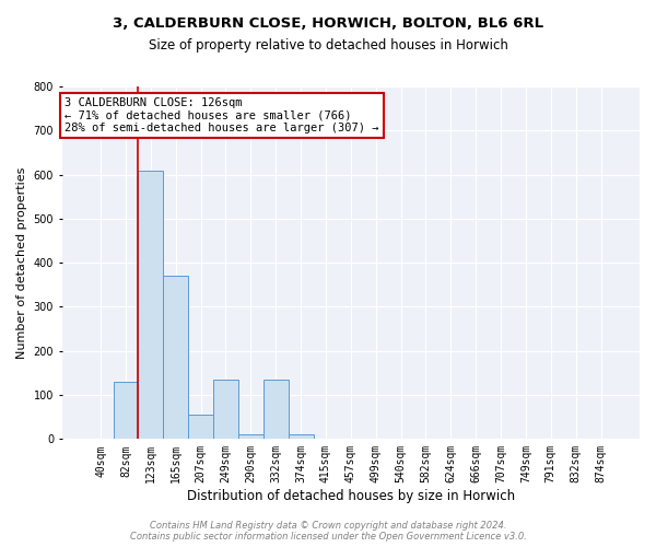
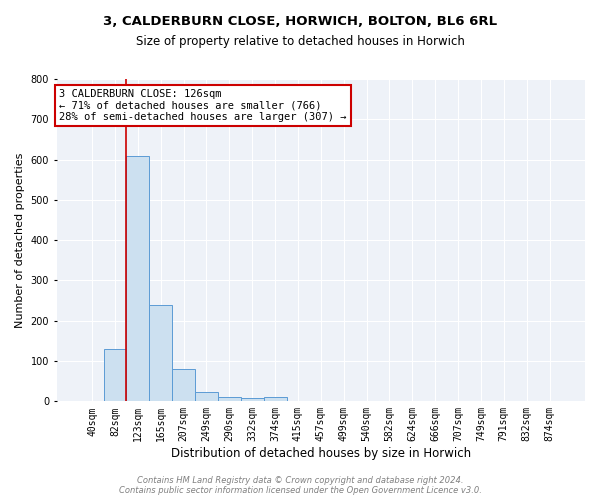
165sqm: 370 -> 238
207sqm: 55 -> 80
249sqm: 135 -> 22
332sqm: 135 -> 8
